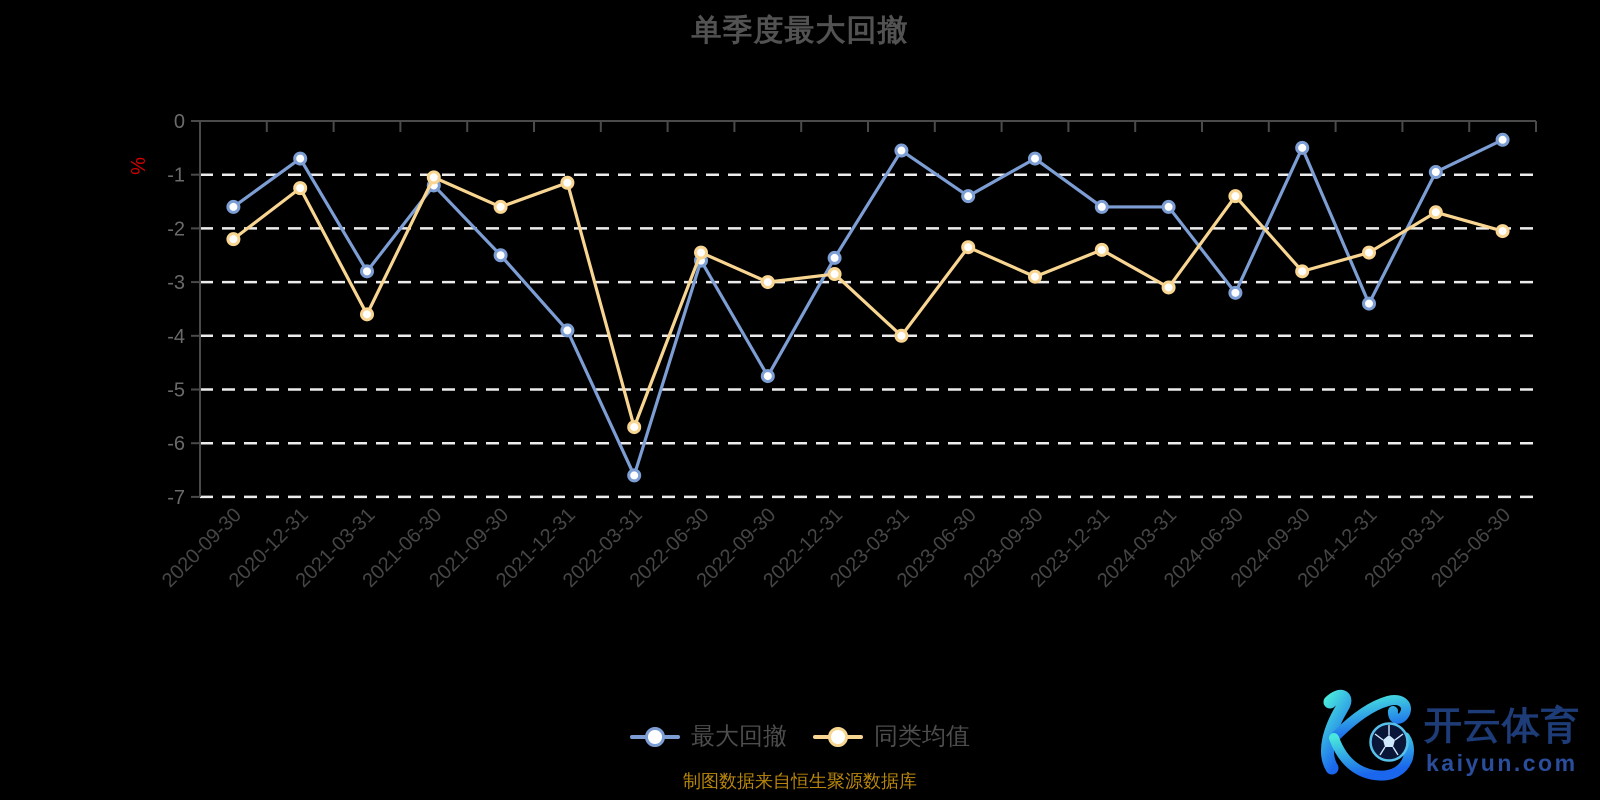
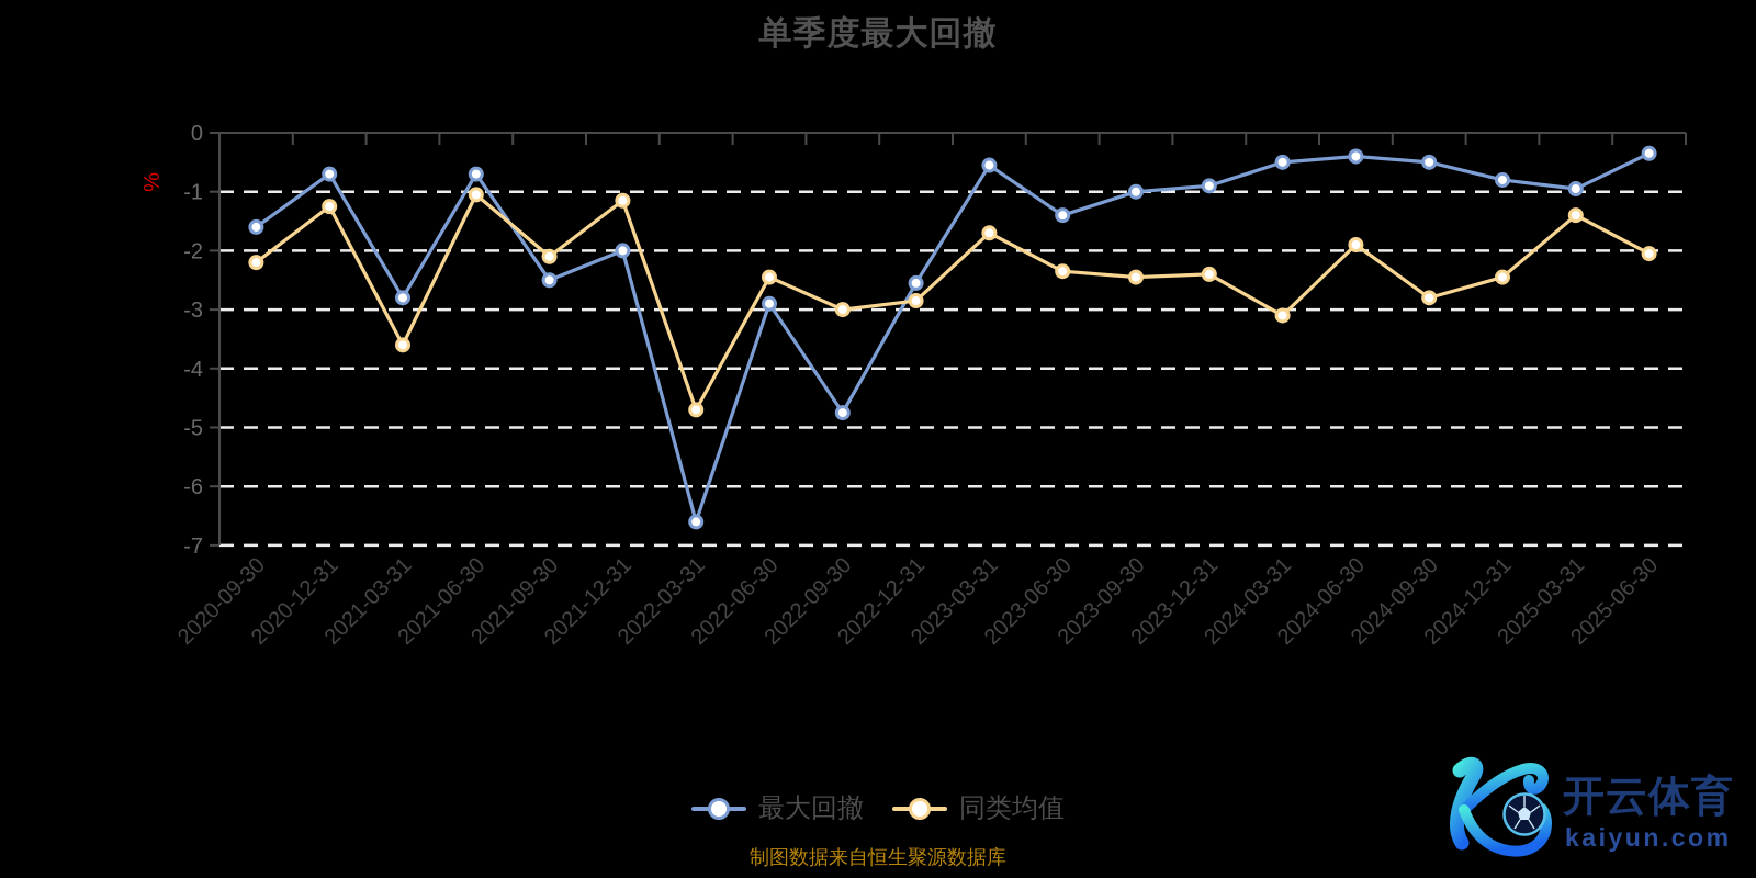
最大回撤/2021-06-30: -1.2 -> -0.7
同类均值/2021-09-30: -1.6 -> -2.1
最大回撤/2021-12-31: -3.9 -> -2.0
同类均值/2022-03-31: -5.7 -> -4.7
最大回撤/2022-06-30: -2.6 -> -2.9
同类均值/2023-03-31: -4.0 -> -1.7
最大回撤/2023-09-30: -0.7 -> -1.0
同类均值/2023-09-30: -2.9 -> -2.5
最大回撤/2023-12-31: -1.6 -> -0.9
最大回撤/2024-03-31: -1.6 -> -0.5
最大回撤/2024-06-30: -3.2 -> -0.4
同类均值/2024-06-30: -1.4 -> -1.9
最大回撤/2024-12-31: -3.4 -> -0.8
同类均值/2025-03-31: -1.7 -> -1.4
